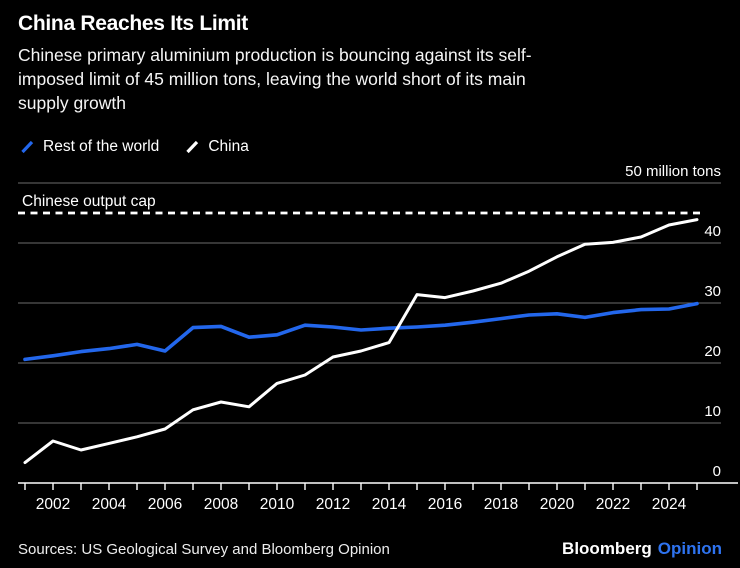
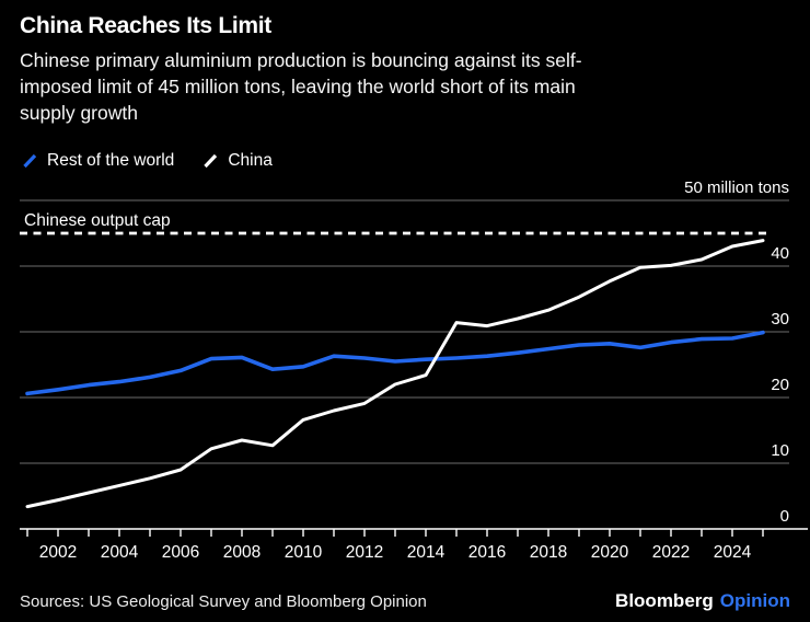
China/2002: 7 -> 4
Rest of the world/2006: 22 -> 24
China/2012: 21 -> 19
